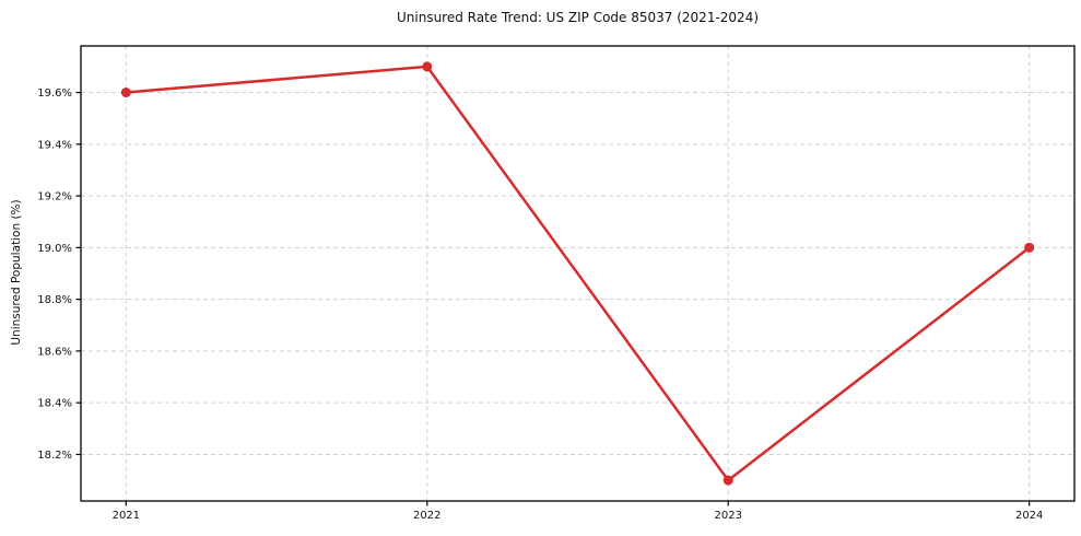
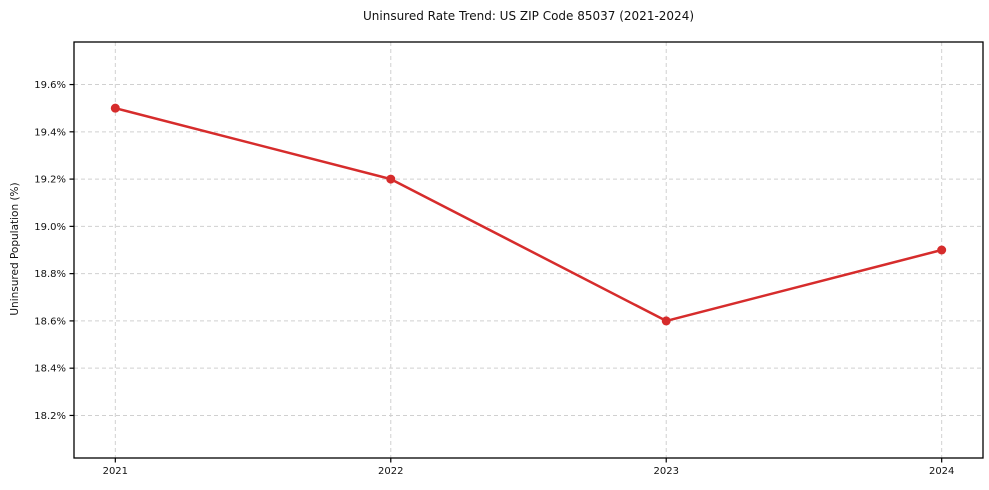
2021: 19.6% -> 19.5%
2022: 19.7% -> 19.2%
2023: 18.1% -> 18.6%
2024: 19.0% -> 18.9%
